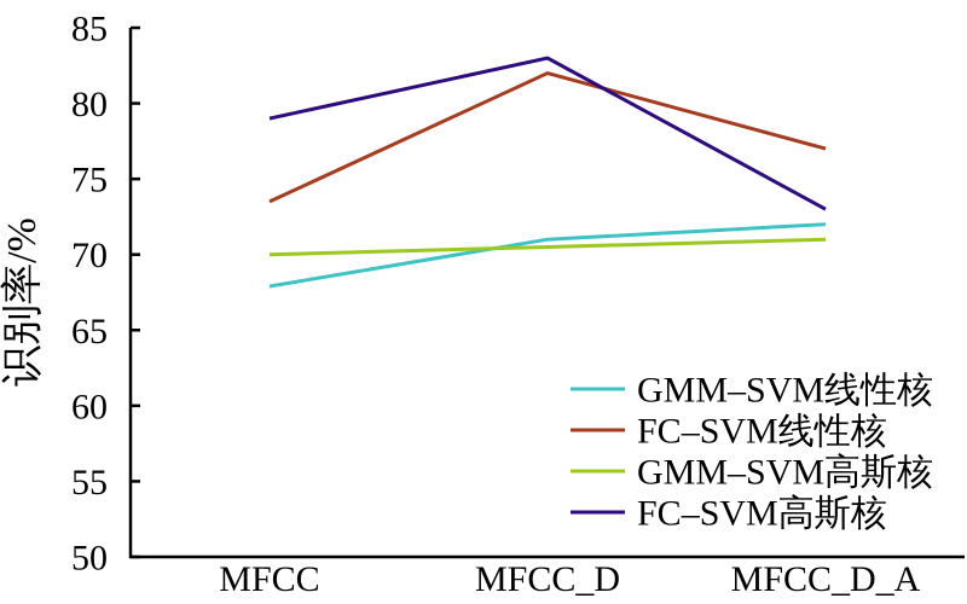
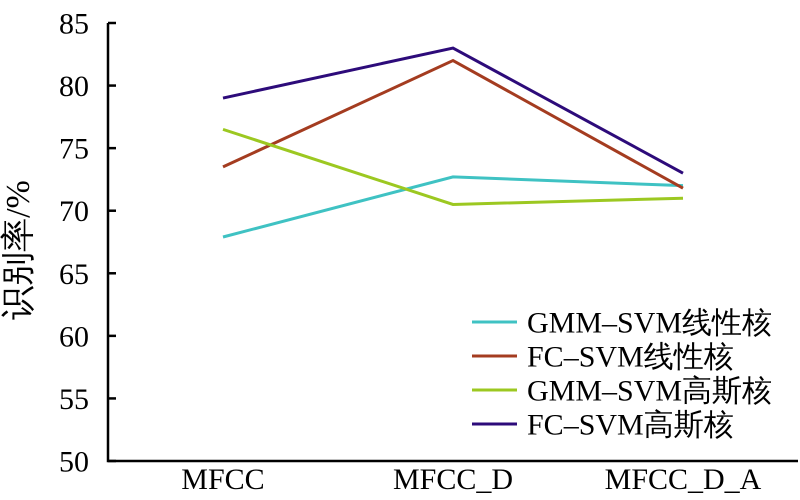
GMM–SVM高斯核/MFCC: 70.0 -> 76.5
GMM–SVM线性核/MFCC_D: 71.0 -> 72.7
FC–SVM线性核/MFCC_D_A: 77.0 -> 71.8
